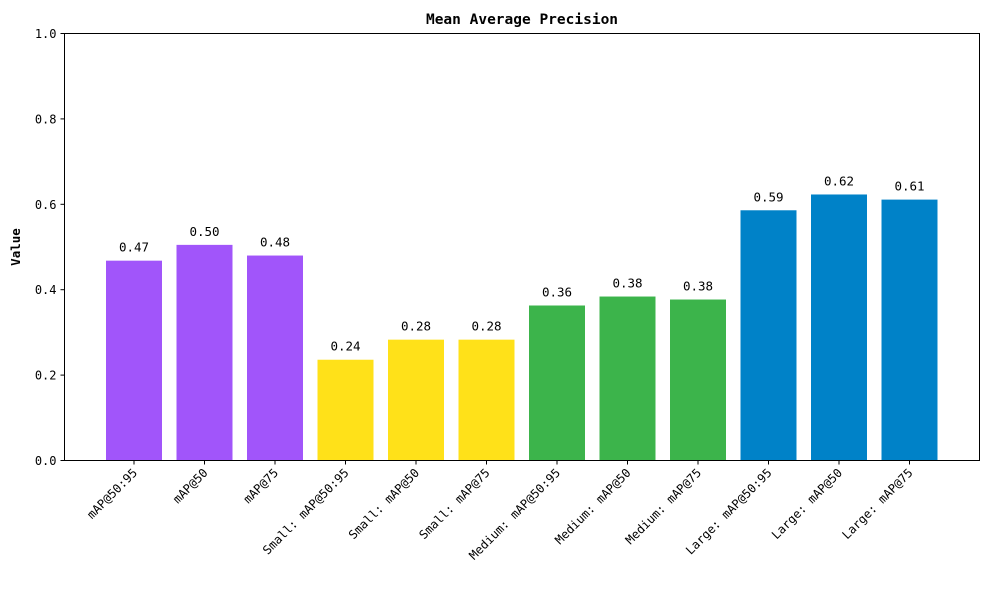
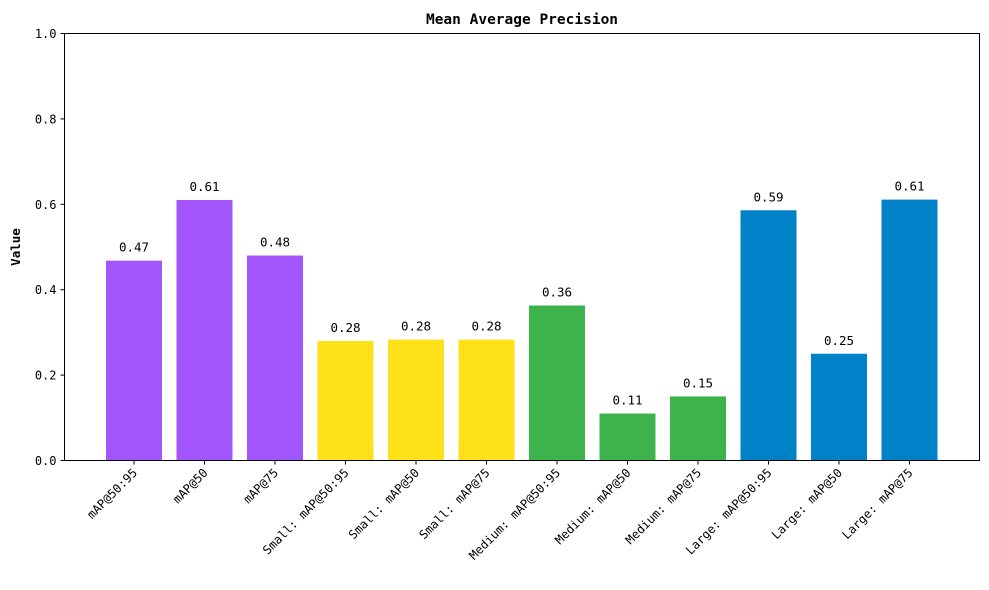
mAP@50: 0.50 -> 0.61
Small: mAP@50:95: 0.24 -> 0.28
Medium: mAP@50: 0.38 -> 0.11
Medium: mAP@75: 0.38 -> 0.15
Large: mAP@50: 0.62 -> 0.25
